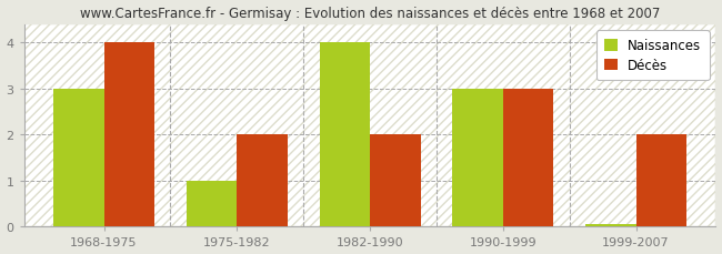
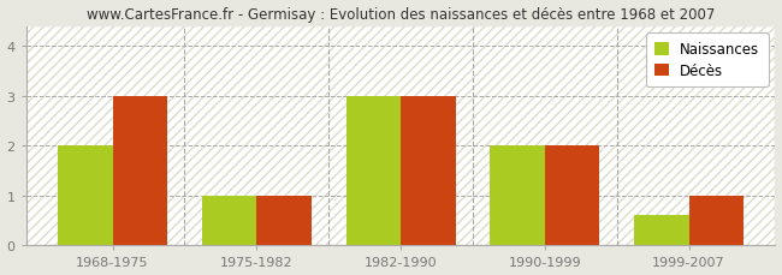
Naissances/1968-1975: 3.00 -> 2.00
Décès/1968-1975: 4 -> 3
Décès/1975-1982: 2 -> 1
Naissances/1982-1990: 4.00 -> 3.00
Décès/1982-1990: 2 -> 3
Naissances/1990-1999: 3.00 -> 2.00
Décès/1990-1999: 3 -> 2
Naissances/1999-2007: 0.05 -> 0.60
Décès/1999-2007: 2 -> 1
